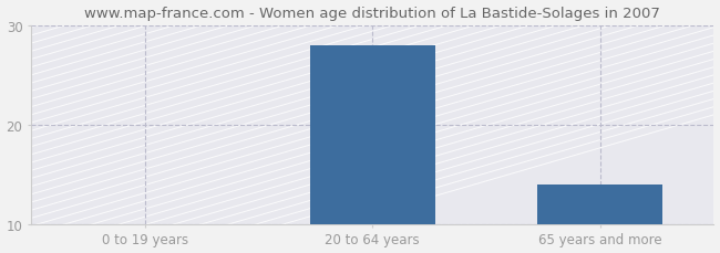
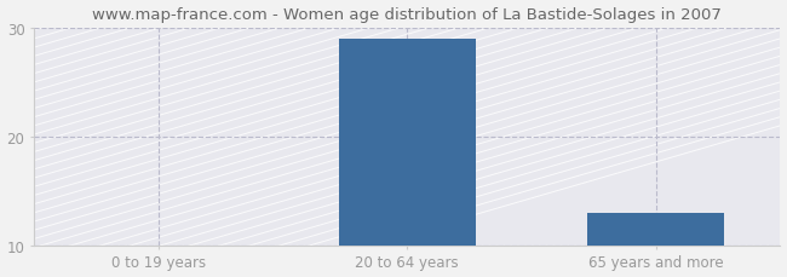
20 to 64 years: 28 -> 29
65 years and more: 14 -> 13
